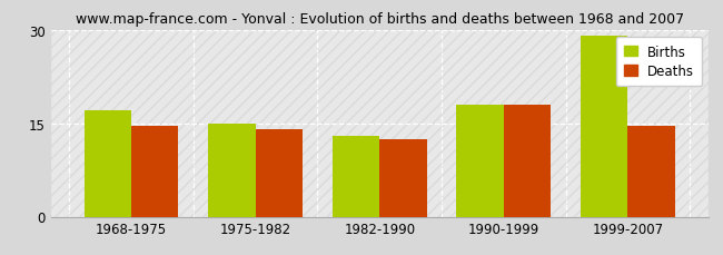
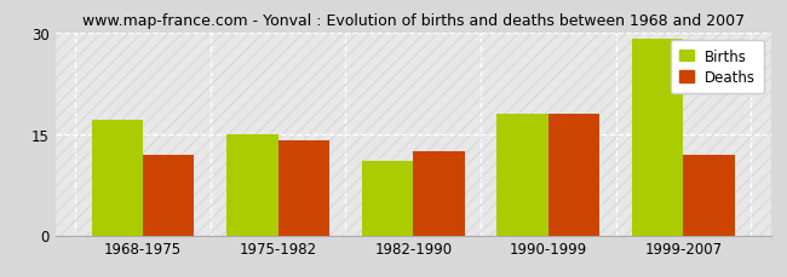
Deaths/1968-1975: 14.5 -> 11.8
Births/1982-1990: 13 -> 11
Deaths/1999-2007: 14.5 -> 11.8
